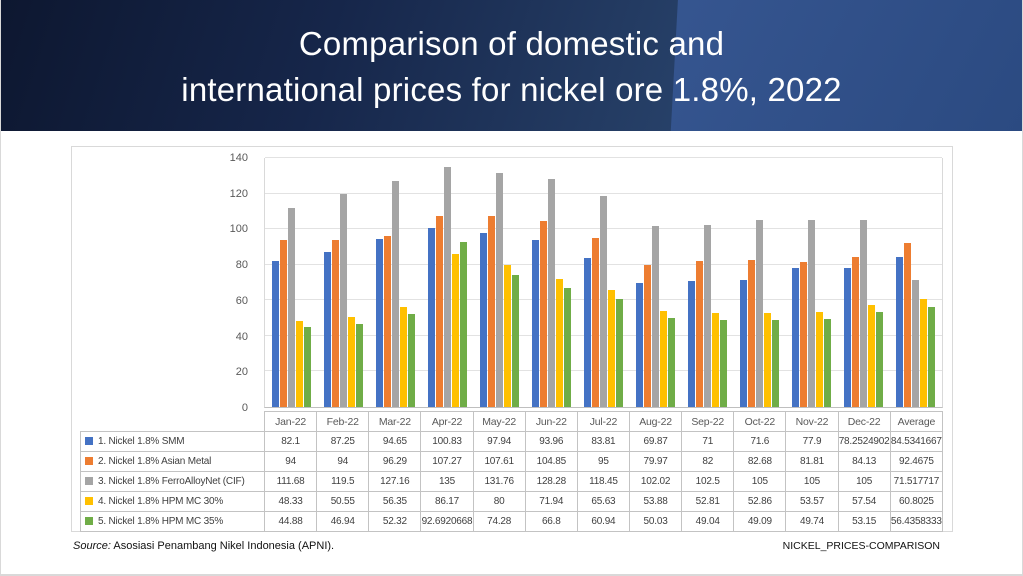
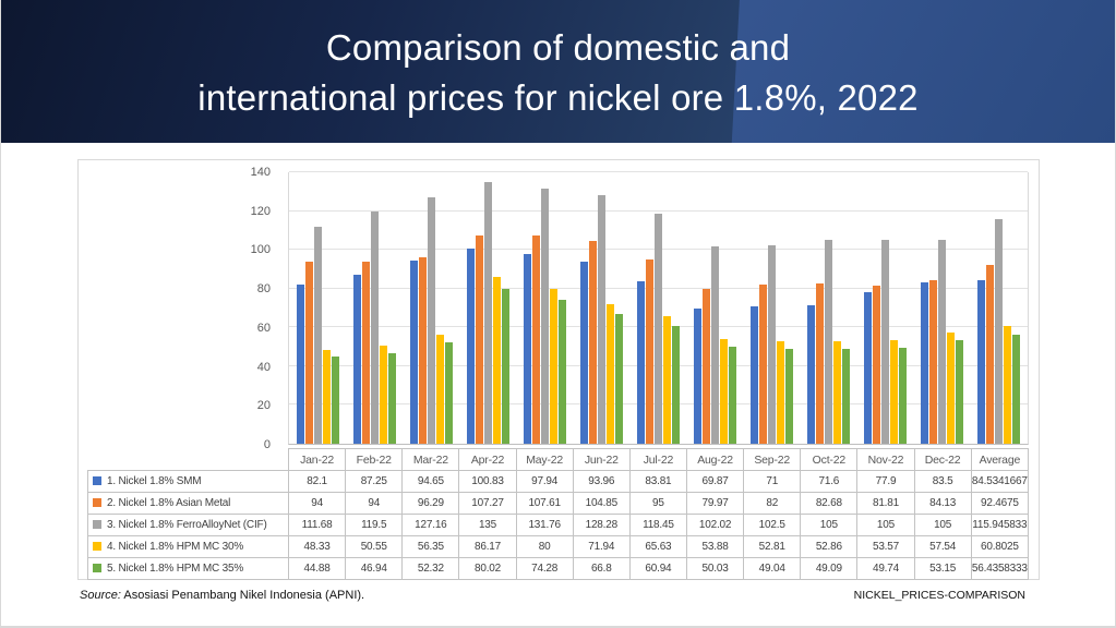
5. Nickel 1.8% HPM MC 35%/Apr-22: 92.6920668 -> 80.02
1. Nickel 1.8% SMM/Dec-22: 78.2524902 -> 83.5
3. Nickel 1.8% FerroAlloyNet (CIF)/Average: 71.517717 -> 115.945833
